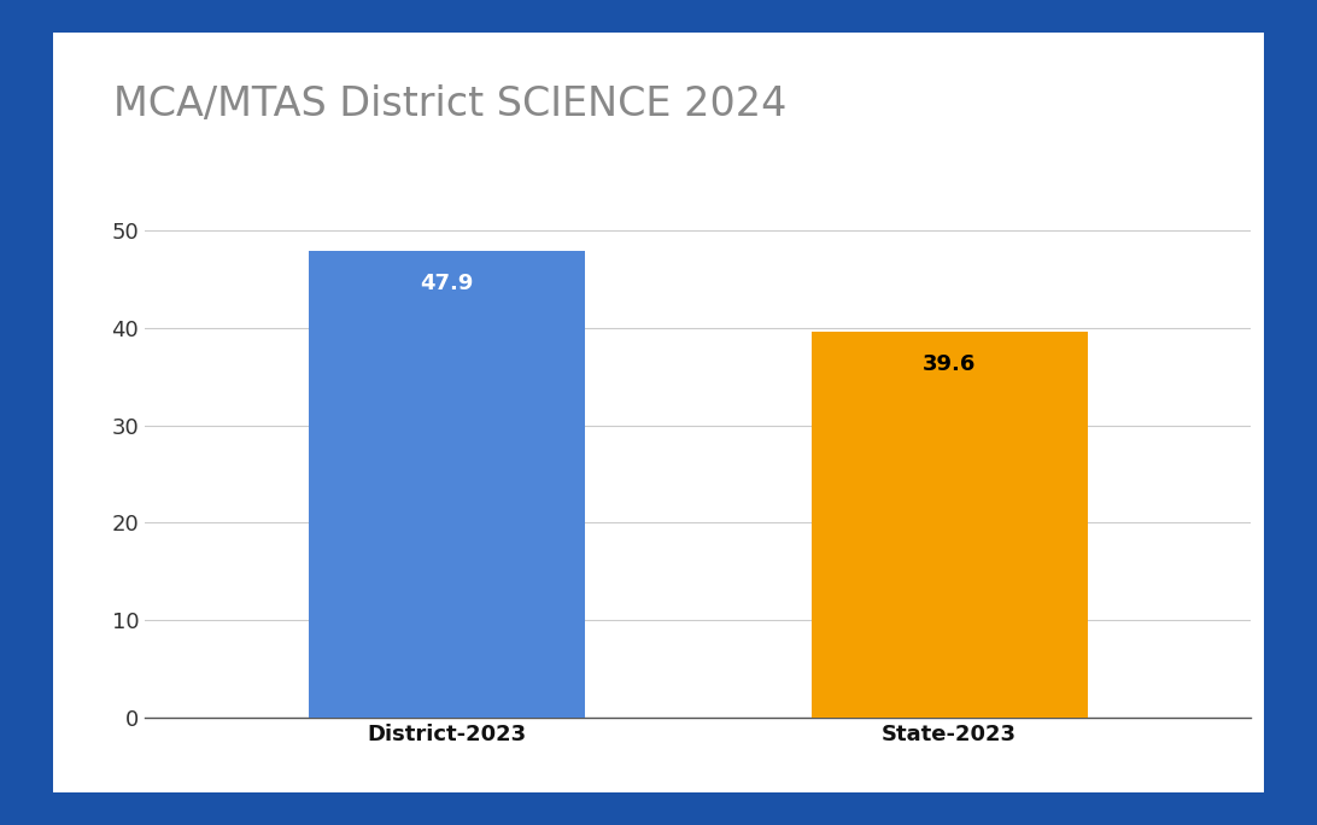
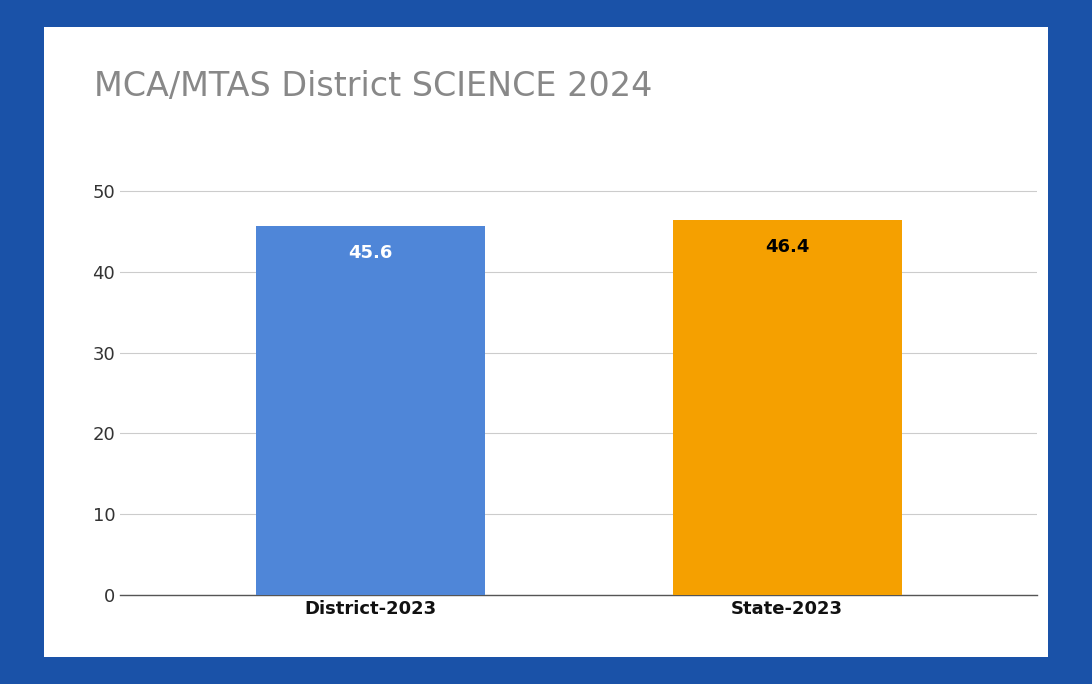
District-2023: 47.9 -> 45.6
State-2023: 39.6 -> 46.4
